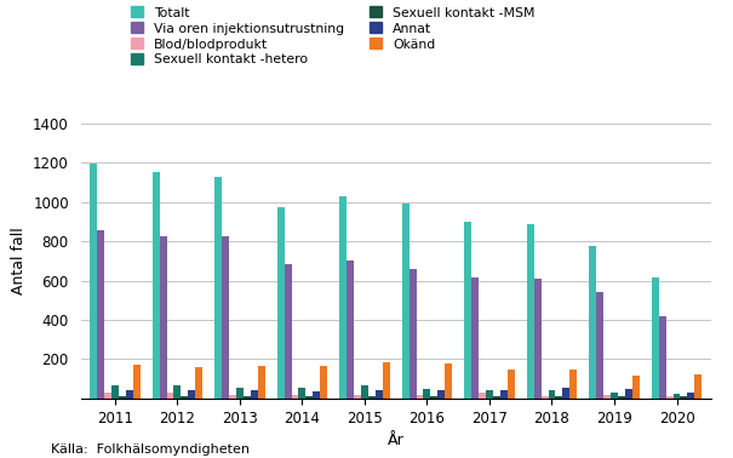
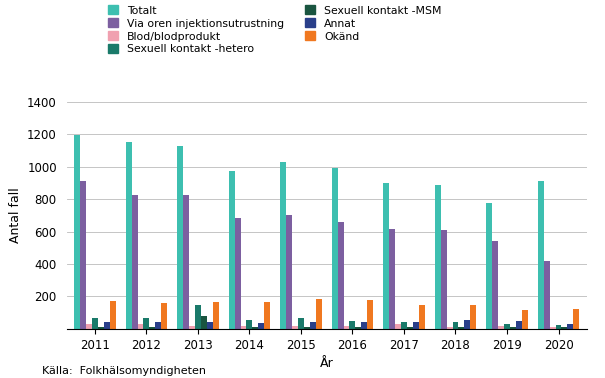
Via oren injektionsutrustning/2011: 860 -> 910
Sexuell kontakt -hetero/2013: 60 -> 150
Sexuell kontakt -MSM/2013: 10 -> 80
Totalt/2020: 620 -> 910
